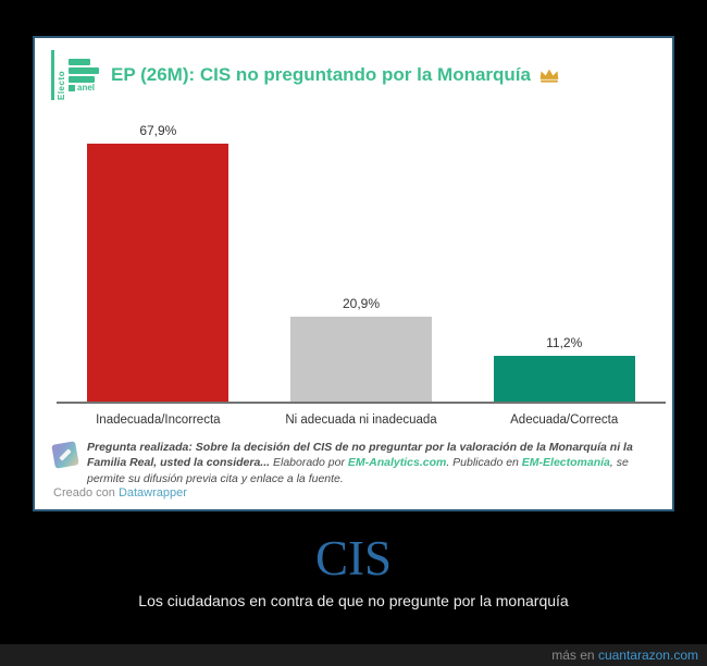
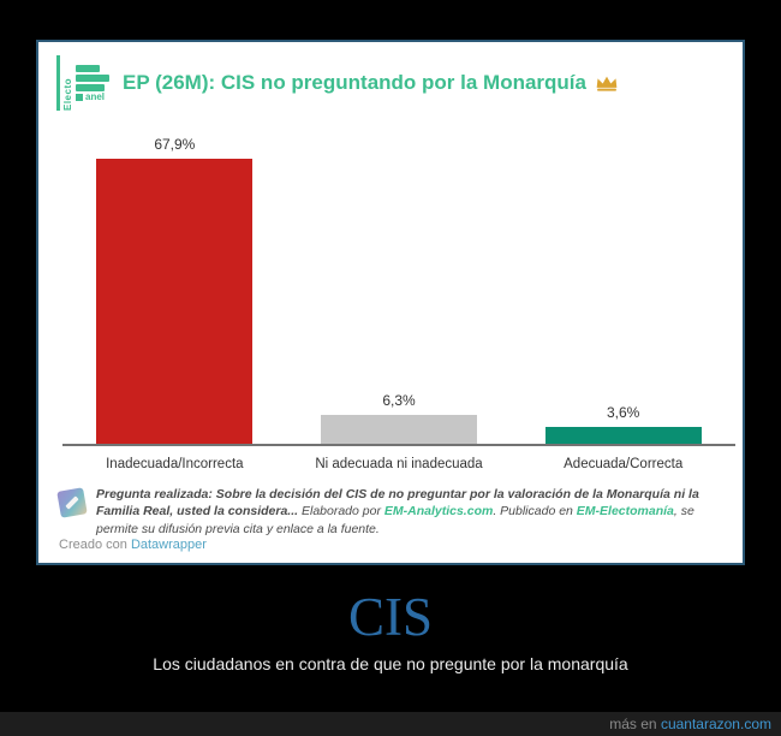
Ni adecuada ni inadecuada: 20,9% -> 6,3%
Adecuada/Correcta: 11,2% -> 3,6%
